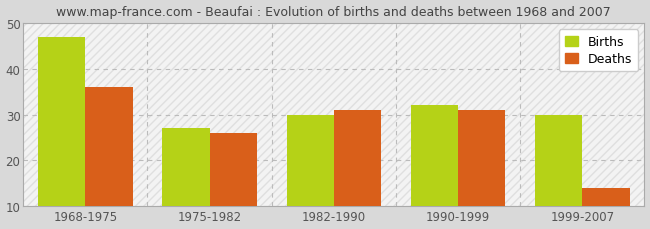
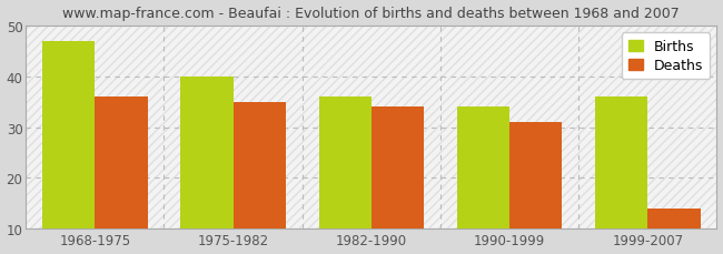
Births/1975-1982: 27 -> 40
Deaths/1975-1982: 26 -> 35
Births/1982-1990: 30 -> 36
Deaths/1982-1990: 31 -> 34
Births/1990-1999: 32 -> 34
Births/1999-2007: 30 -> 36
